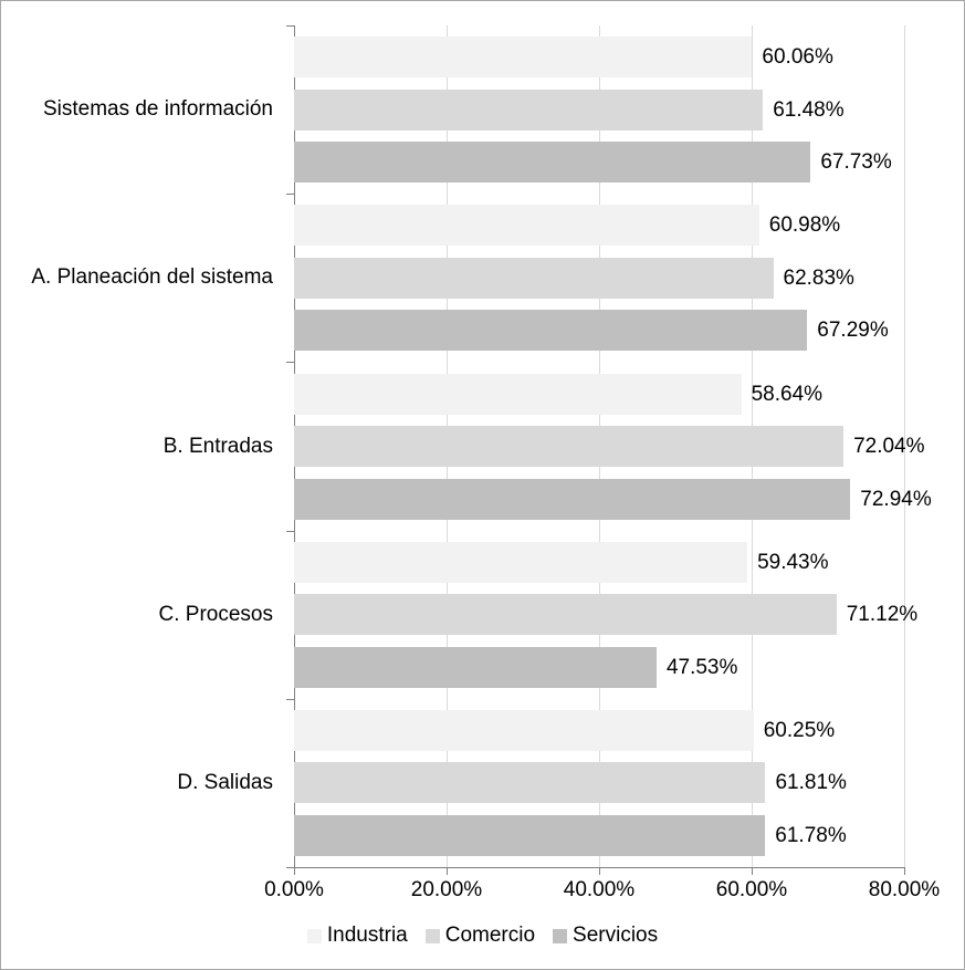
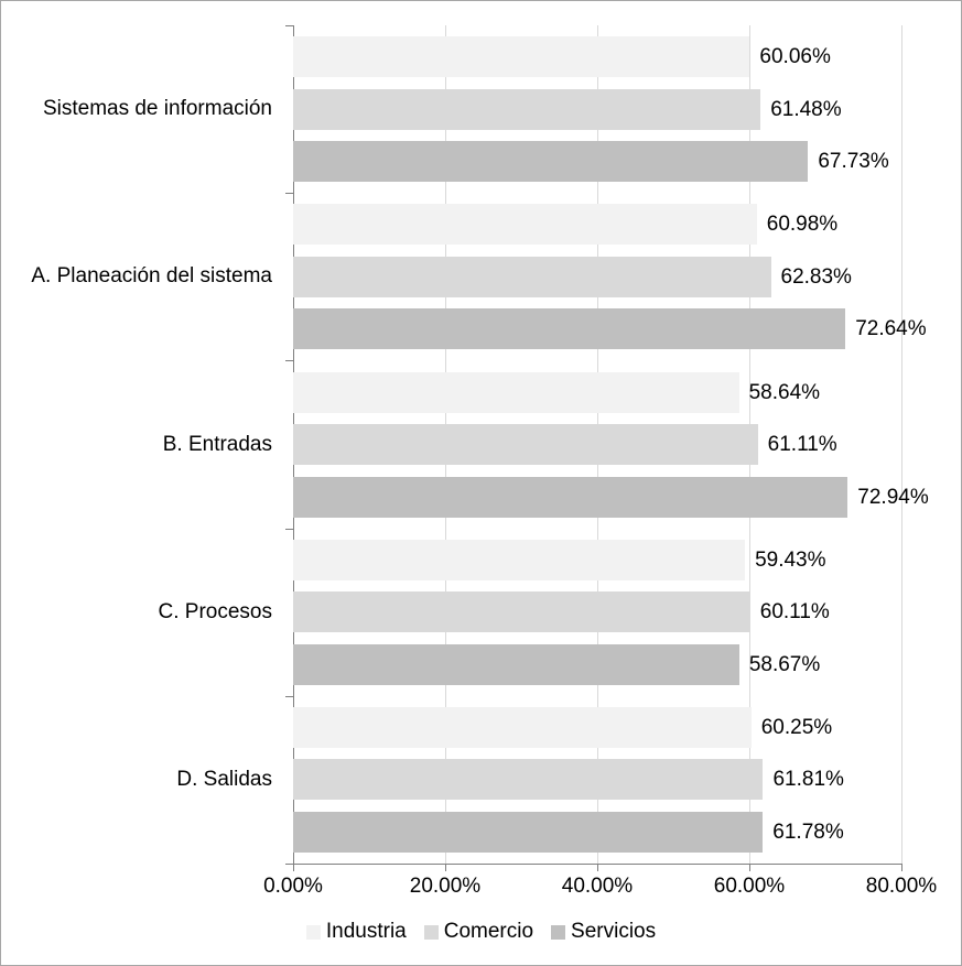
Servicios/A. Planeación del sistema: 67.29% -> 72.64%
Comercio/B. Entradas: 72.04% -> 61.11%
Comercio/C. Procesos: 71.12% -> 60.11%
Servicios/C. Procesos: 47.53% -> 58.67%
